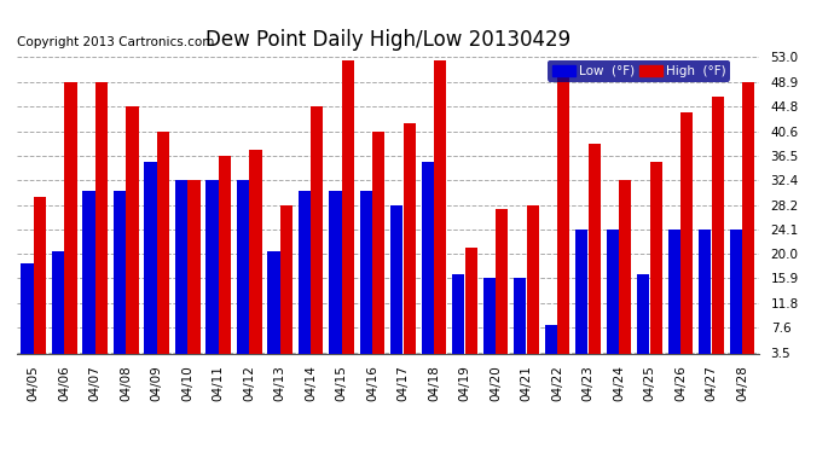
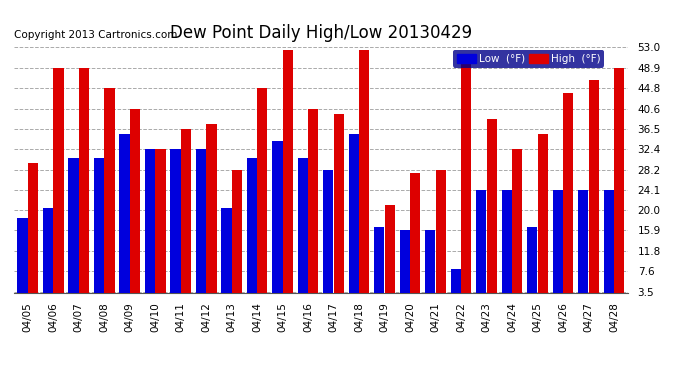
Low (°F)/04/15: 30.5 -> 34.0
High (°F)/04/17: 42.0 -> 39.5
